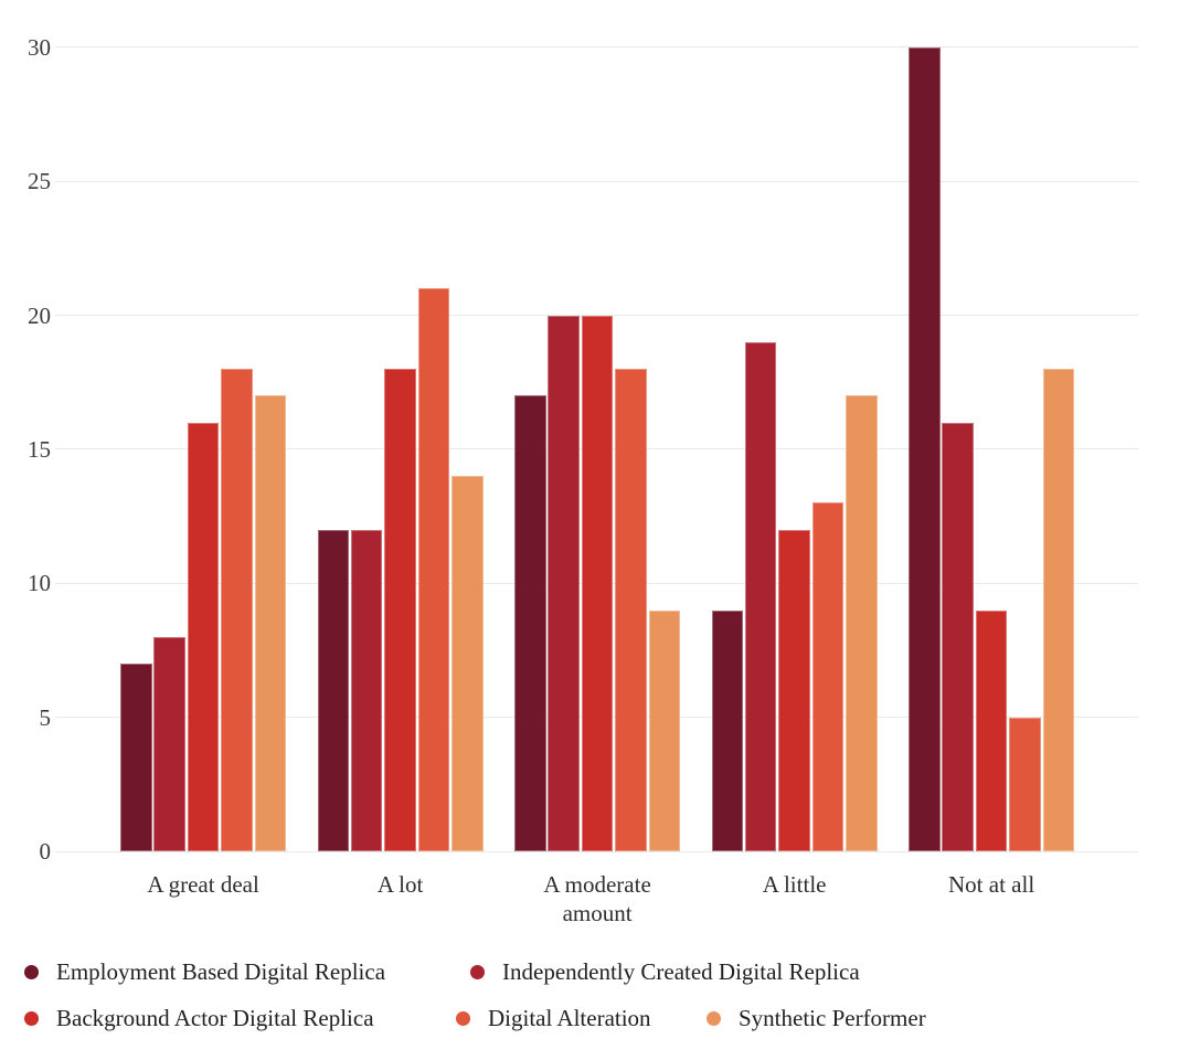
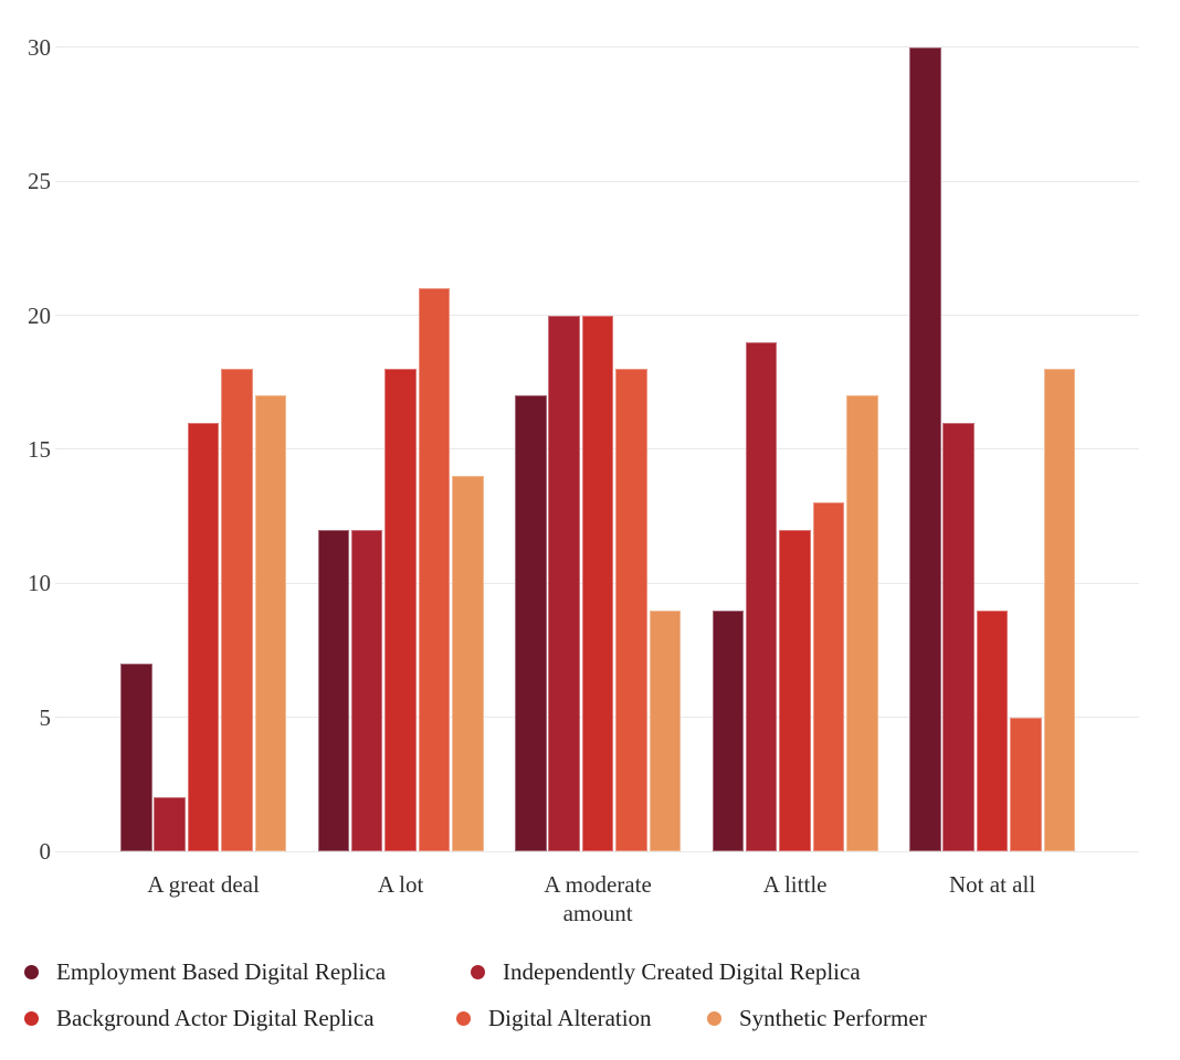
Independently Created Digital Replica/A great deal: 8 -> 2
